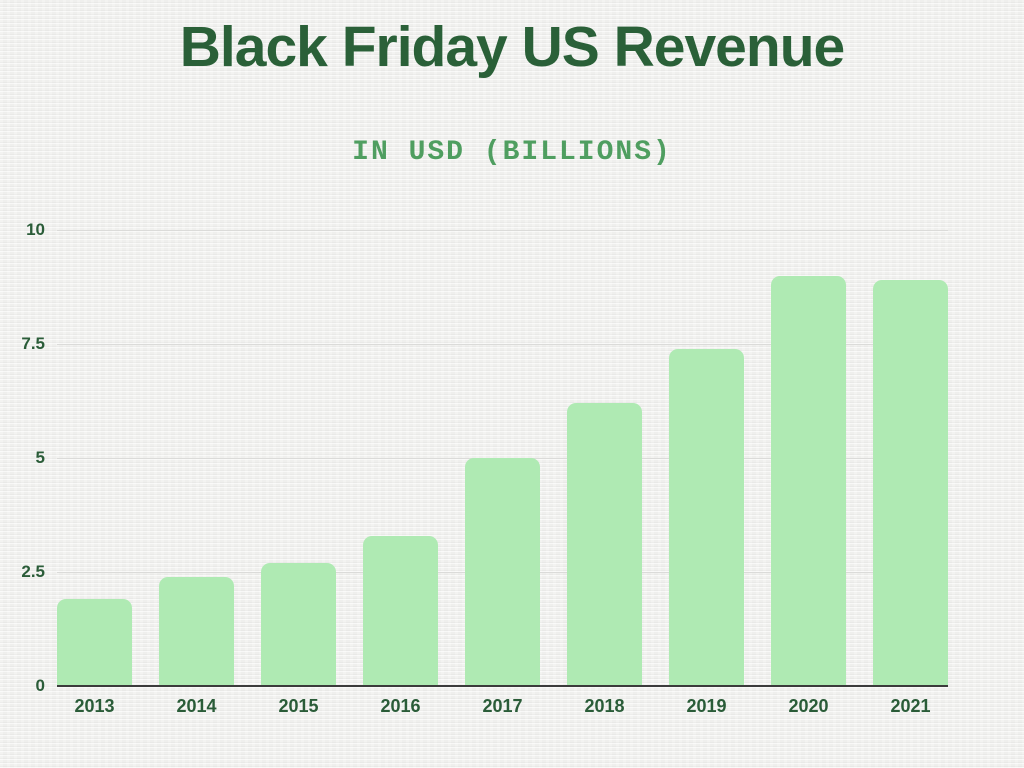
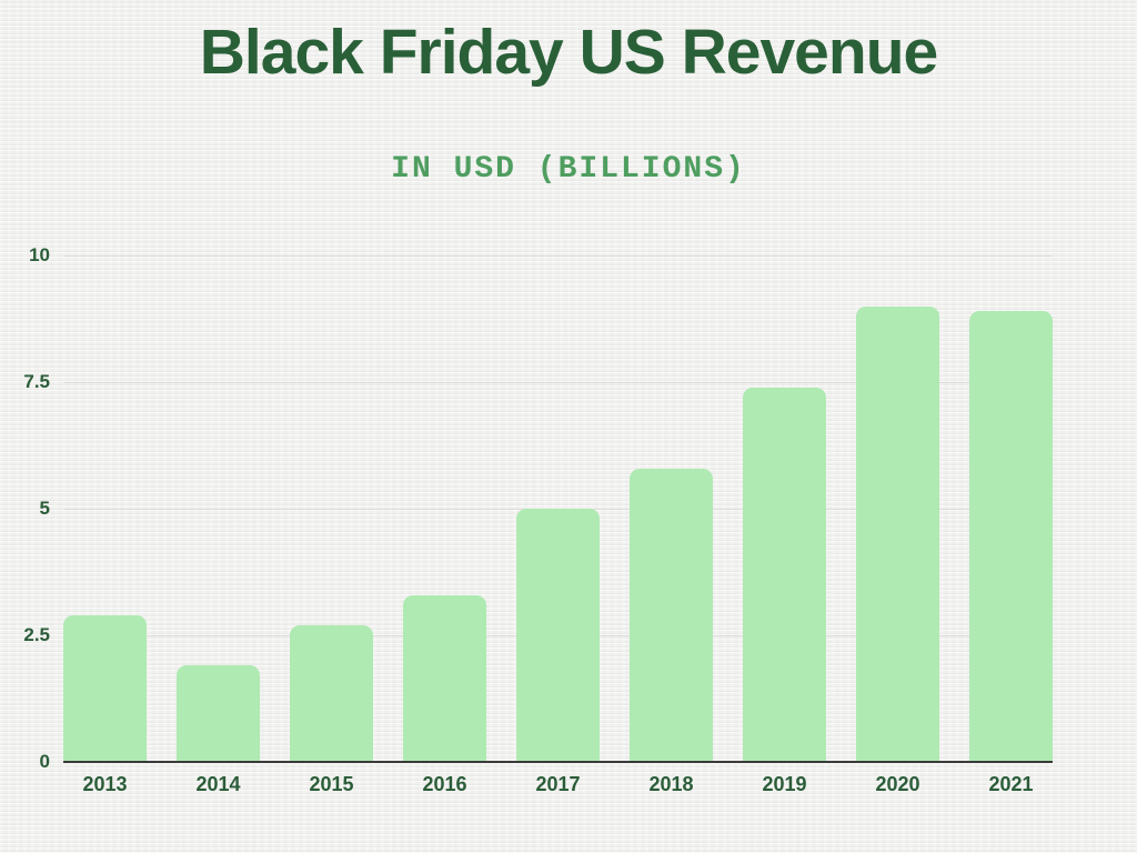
2013: 1.9 -> 2.9
2014: 2.4 -> 1.9
2018: 6.2 -> 5.8
